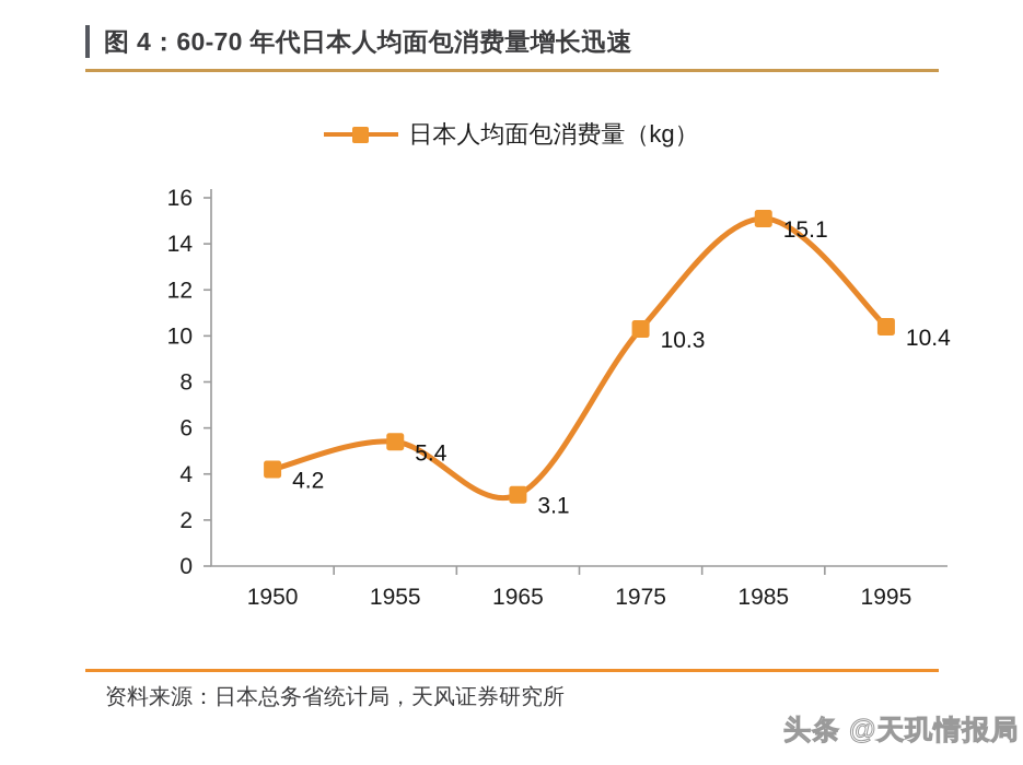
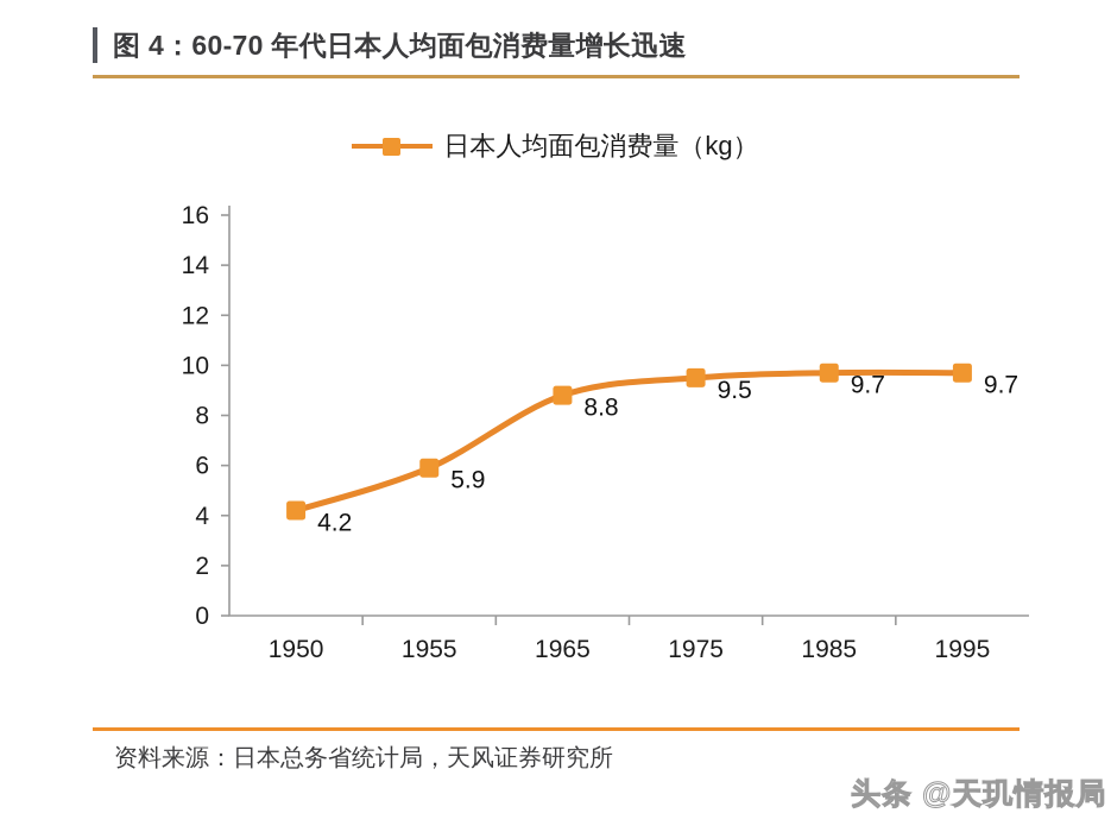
1955: 5.4 -> 5.9
1965: 3.1 -> 8.8
1975: 10.3 -> 9.5
1985: 15.1 -> 9.7
1995: 10.4 -> 9.7
